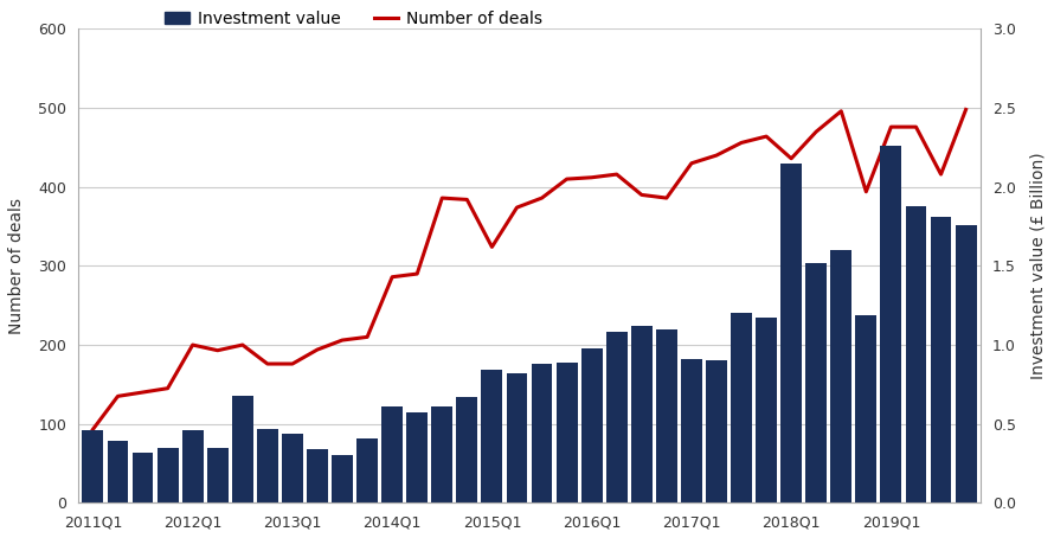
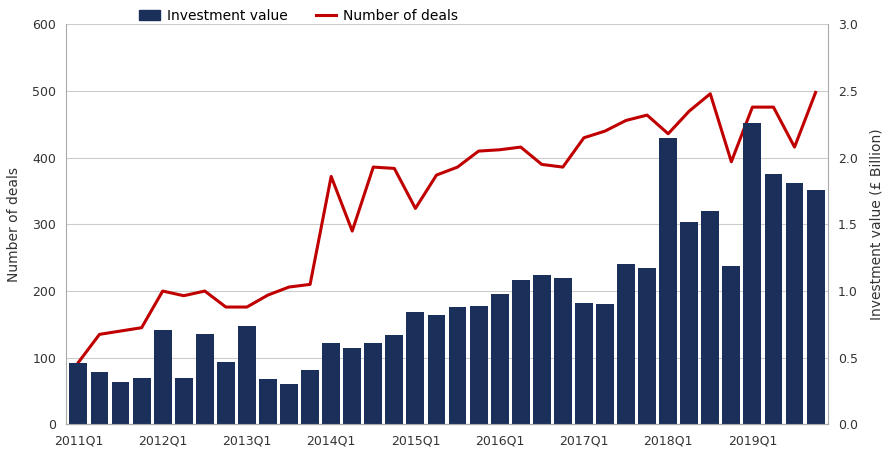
Investment value/2012Q1: 0.46 -> 0.71
Investment value/2013Q1: 0.44 -> 0.74
Number of deals/2014Q1: 286 -> 372
